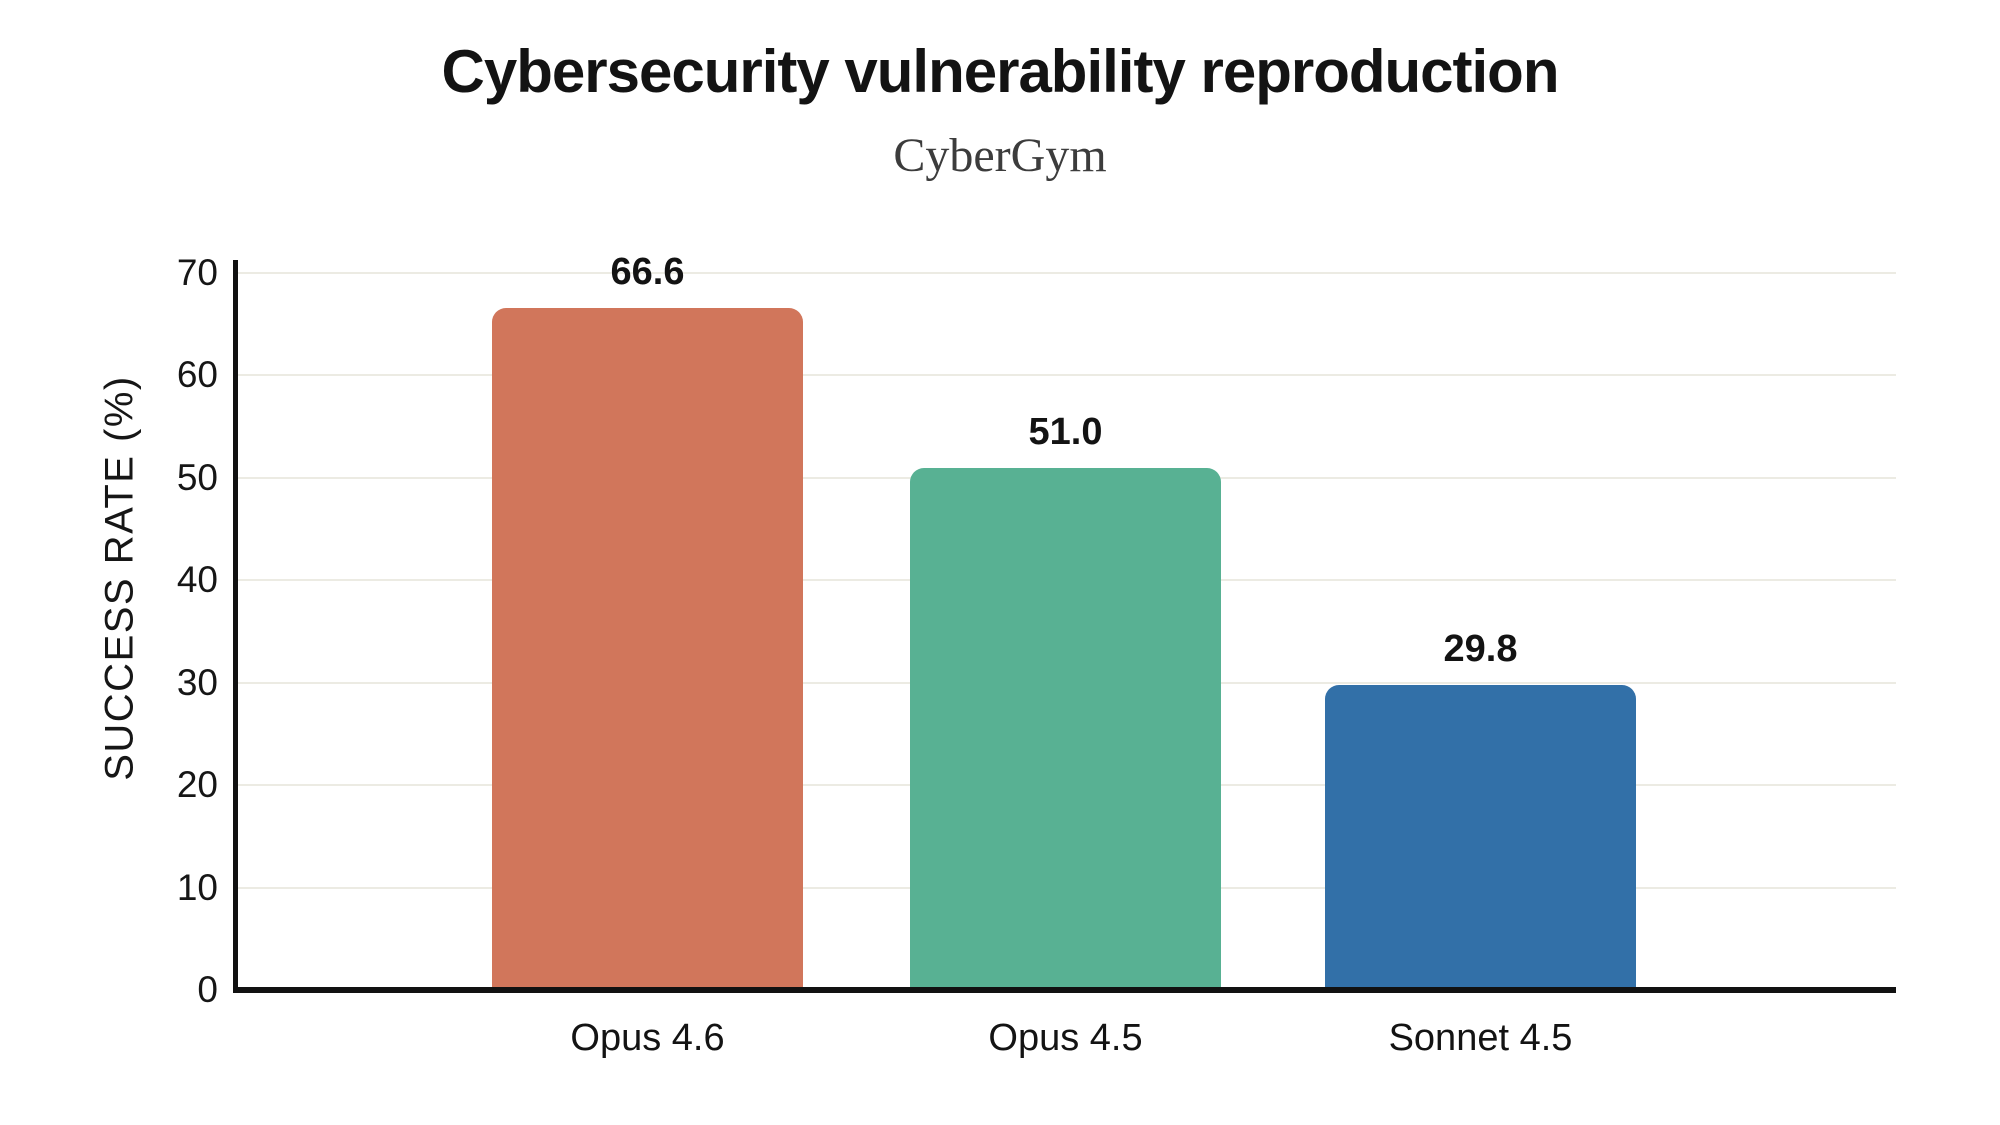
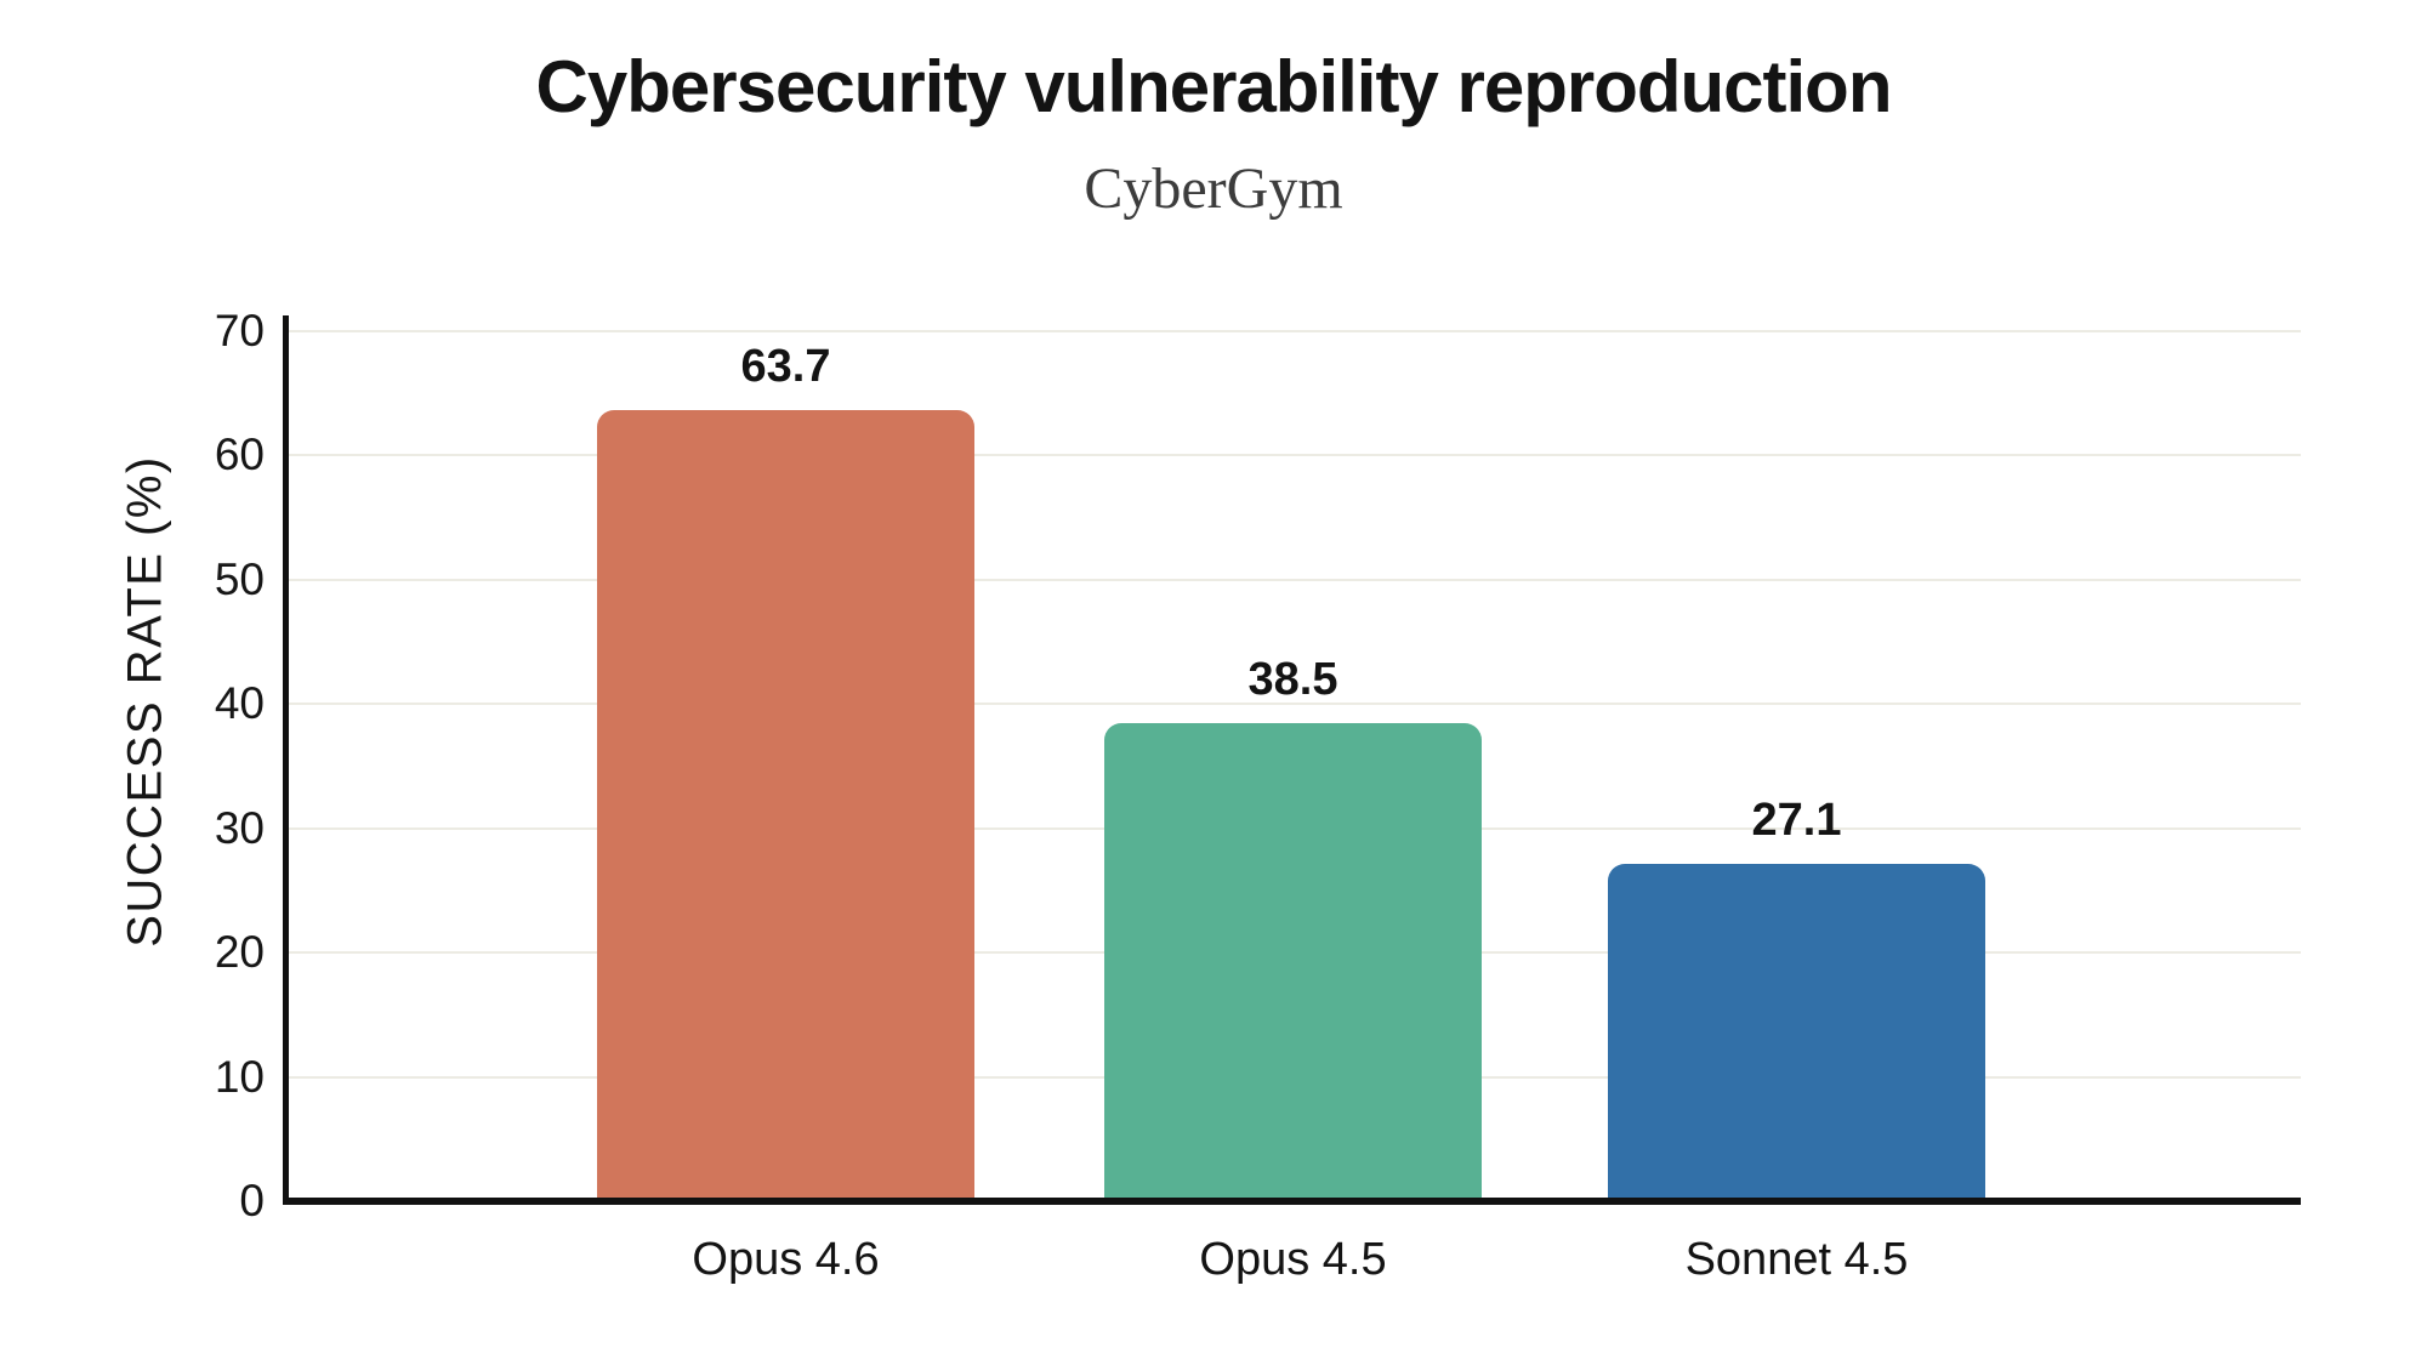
Opus 4.6: 66.6 -> 63.7
Opus 4.5: 51.0 -> 38.5
Sonnet 4.5: 29.8 -> 27.1
